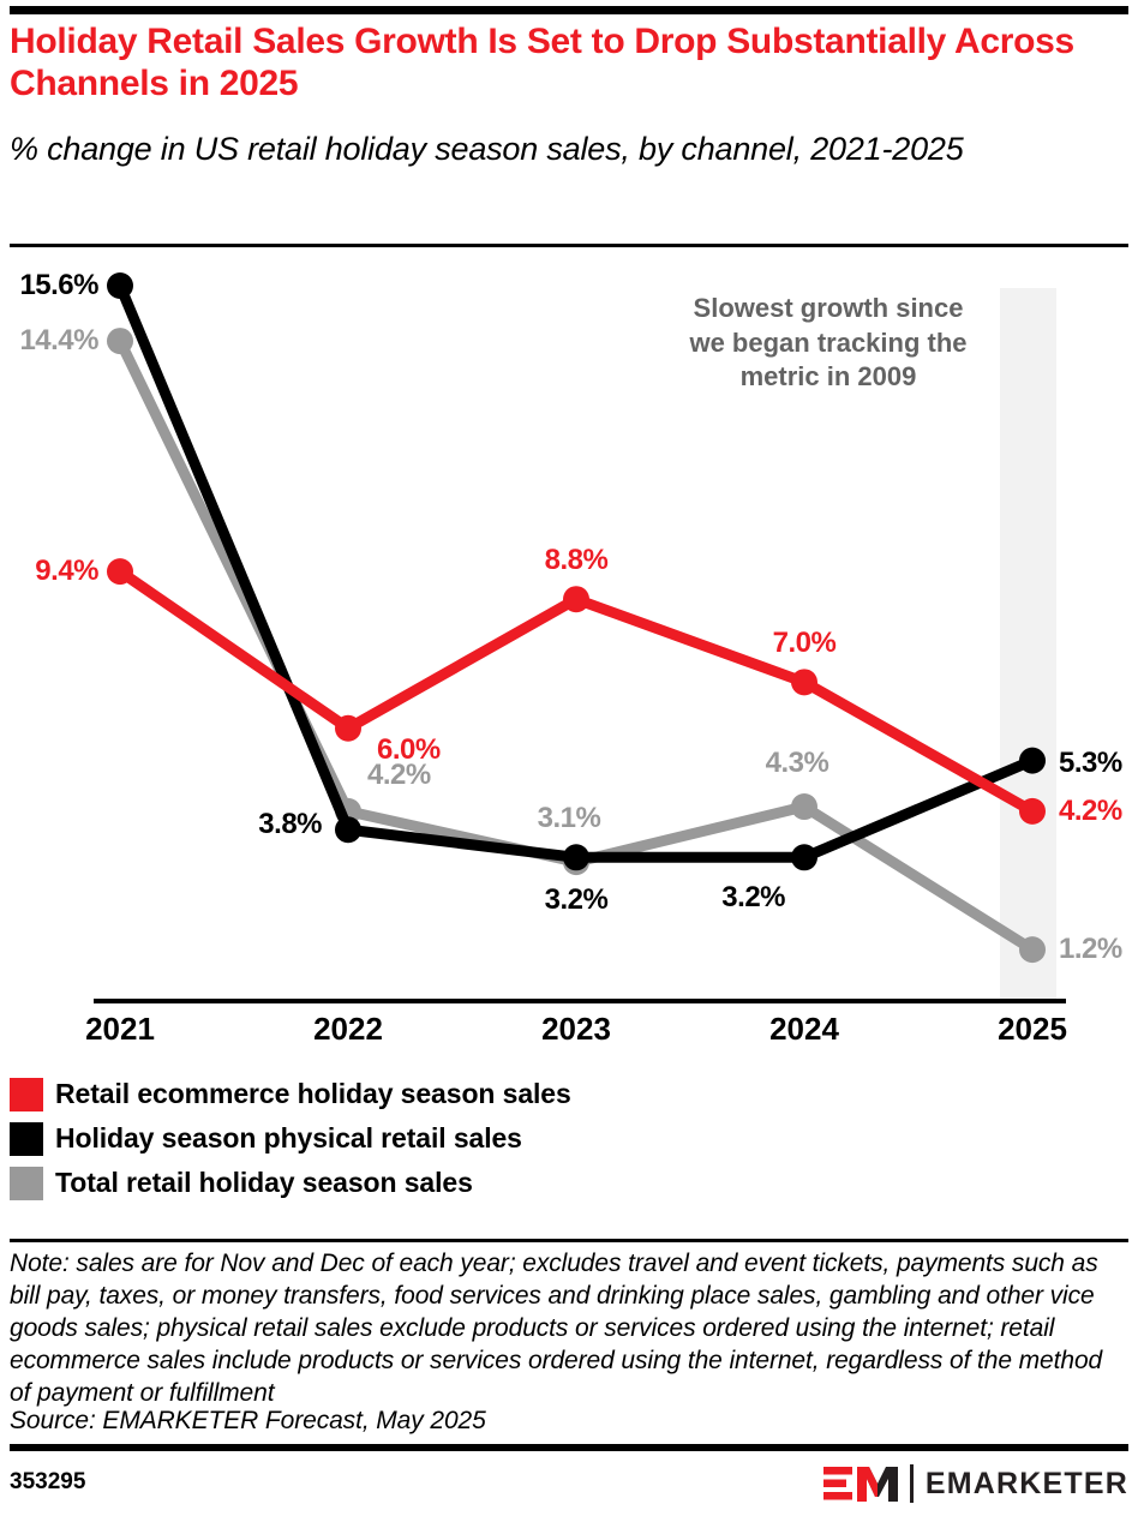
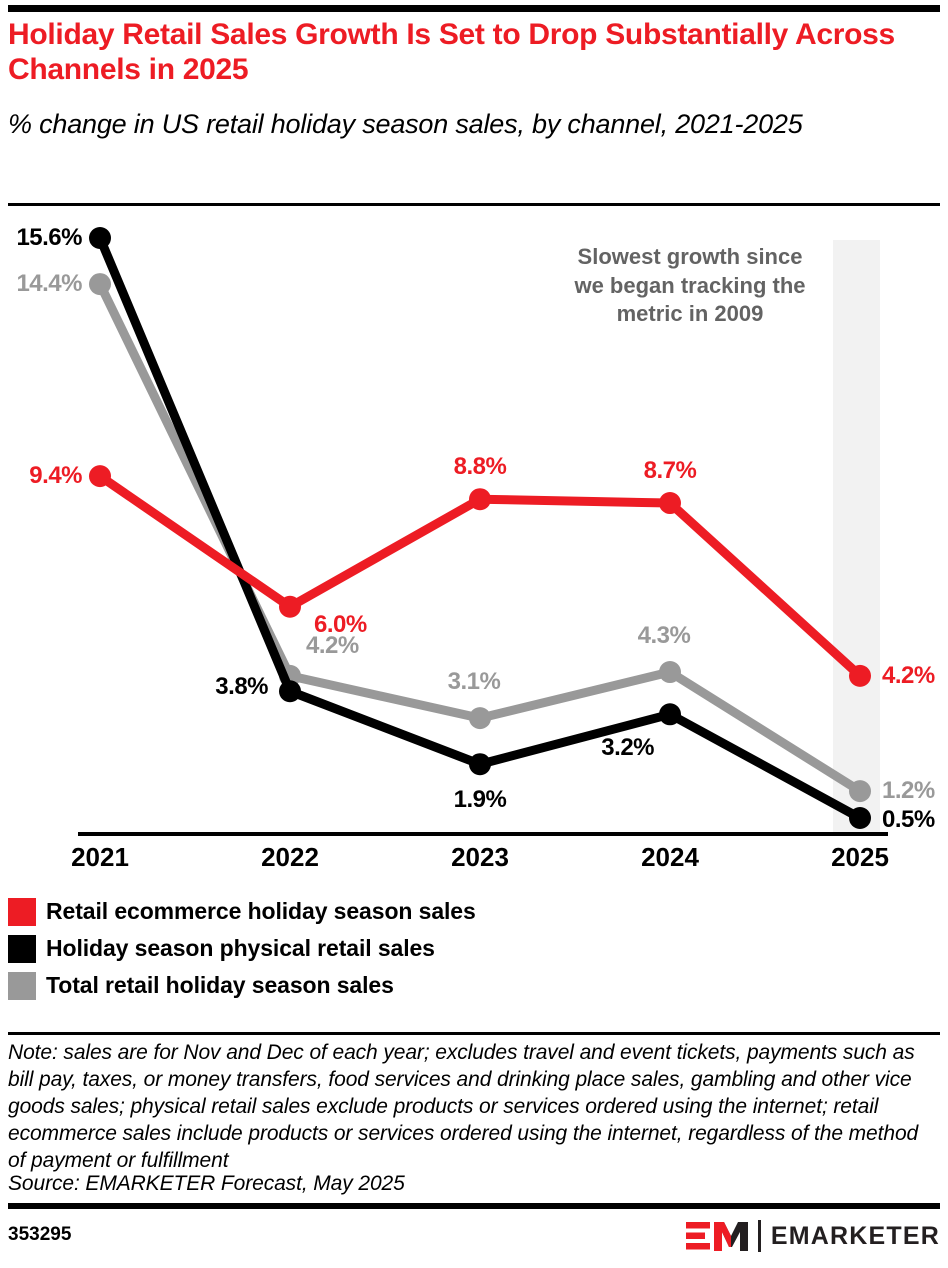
Holiday season physical retail sales/2023: 3.2% -> 1.9%
Retail ecommerce holiday season sales/2024: 7.0% -> 8.7%
Holiday season physical retail sales/2025: 5.3% -> 0.5%
